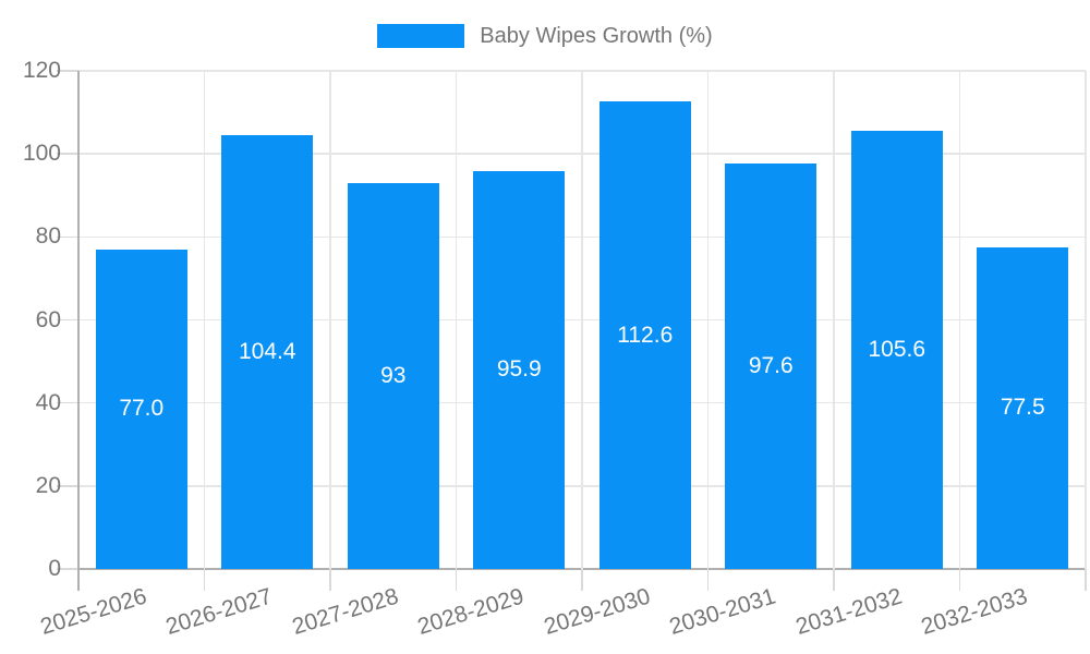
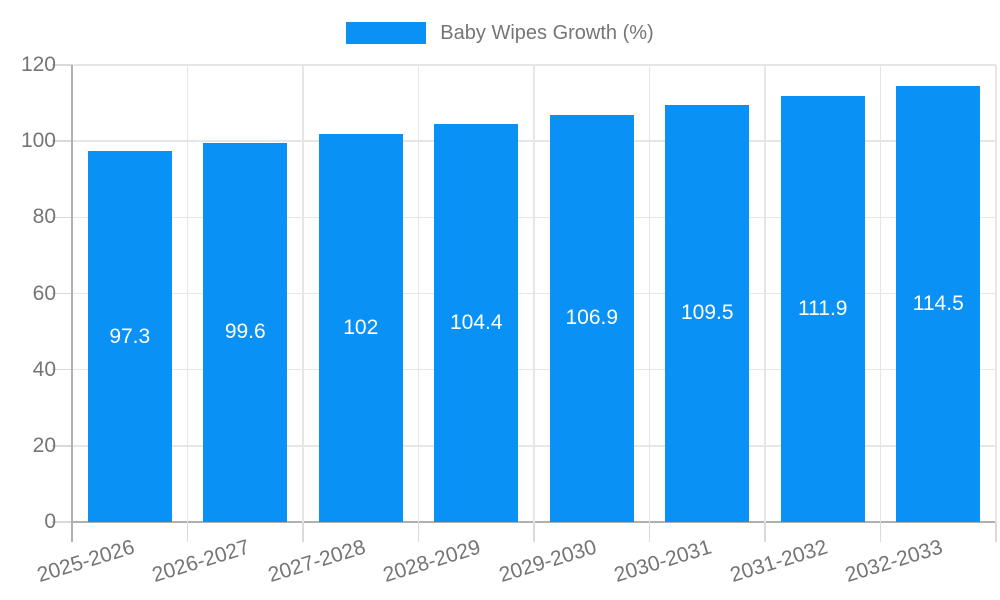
2025-2026: 77.0 -> 97.3
2026-2027: 104.4 -> 99.6
2027-2028: 93 -> 102
2028-2029: 95.9 -> 104.4
2029-2030: 112.6 -> 106.9
2030-2031: 97.6 -> 109.5
2031-2032: 105.6 -> 111.9
2032-2033: 77.5 -> 114.5
